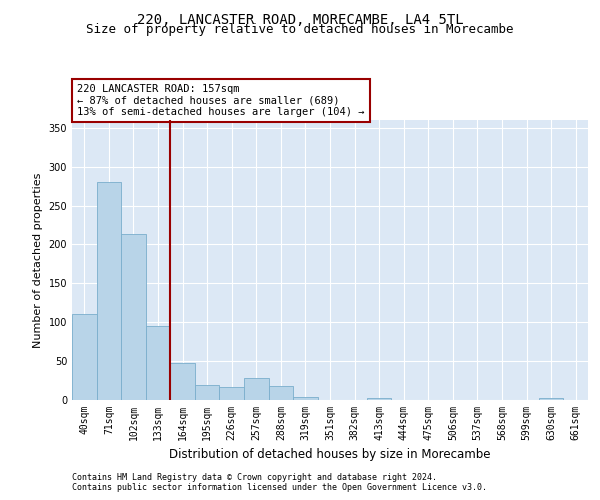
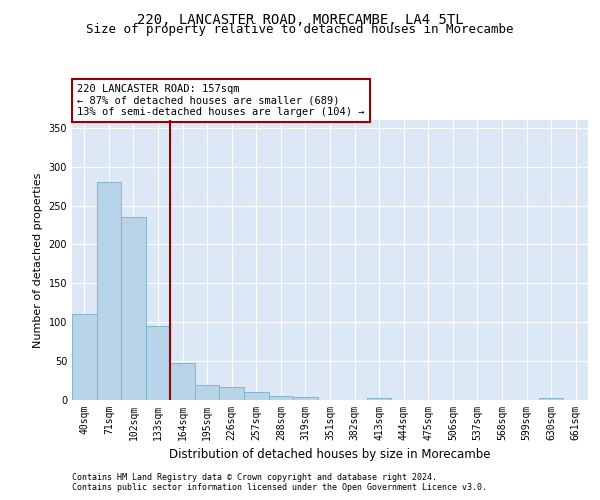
102sqm: 214 -> 235
257sqm: 28 -> 10
288sqm: 18 -> 5
